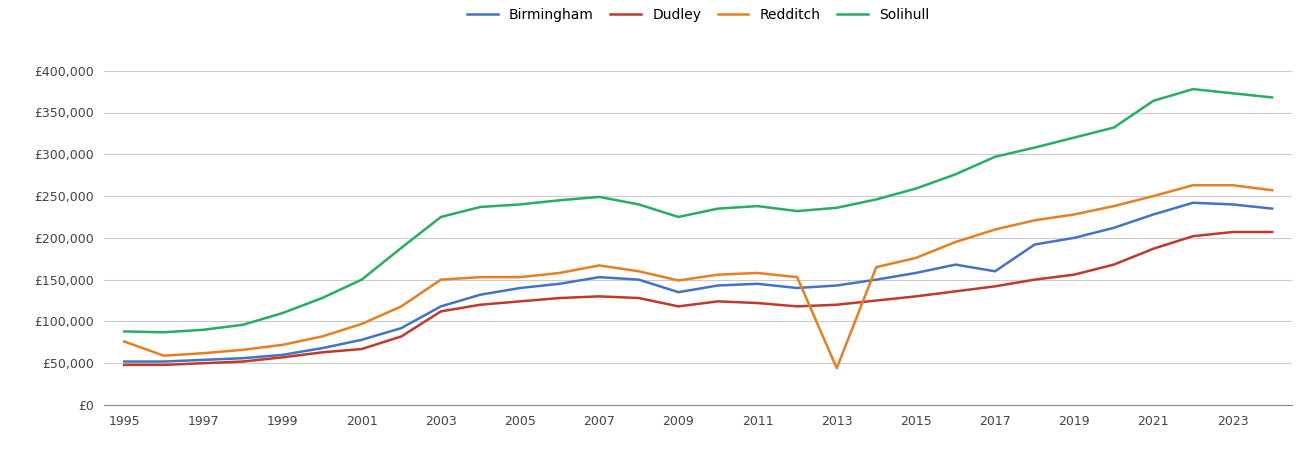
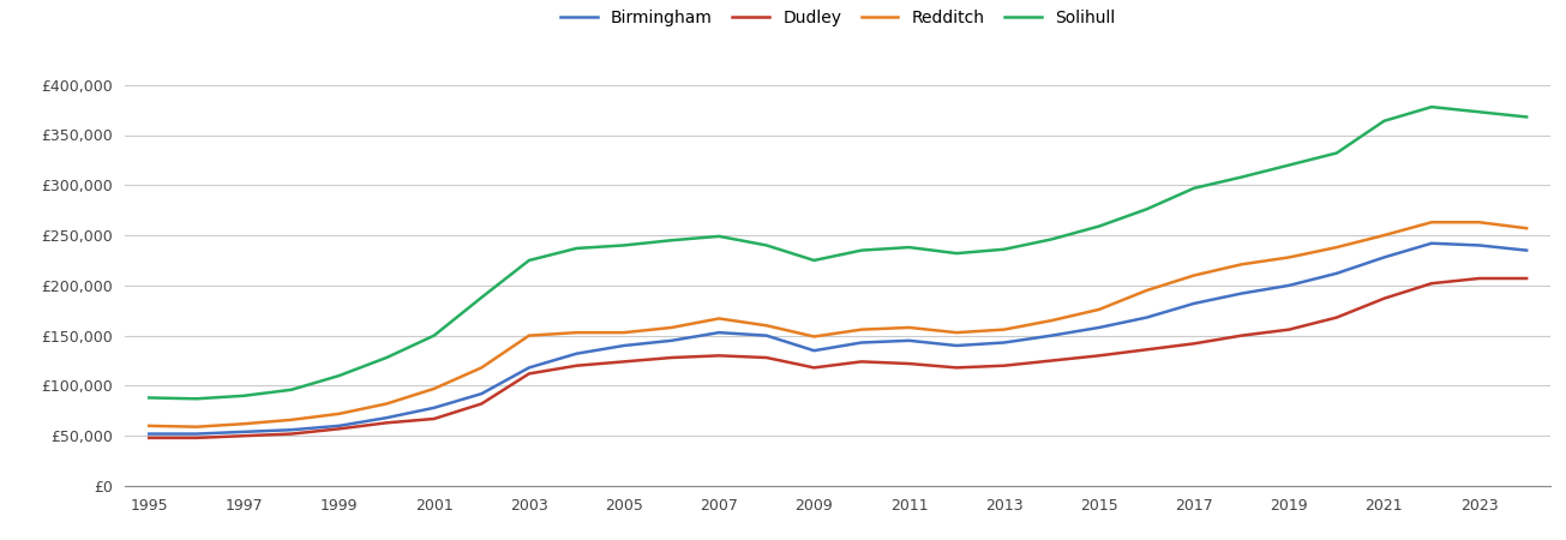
Redditch/1995: £76,000 -> £60,000
Redditch/2013: £44,000 -> £156,000
Birmingham/2017: £160,000 -> £182,000
